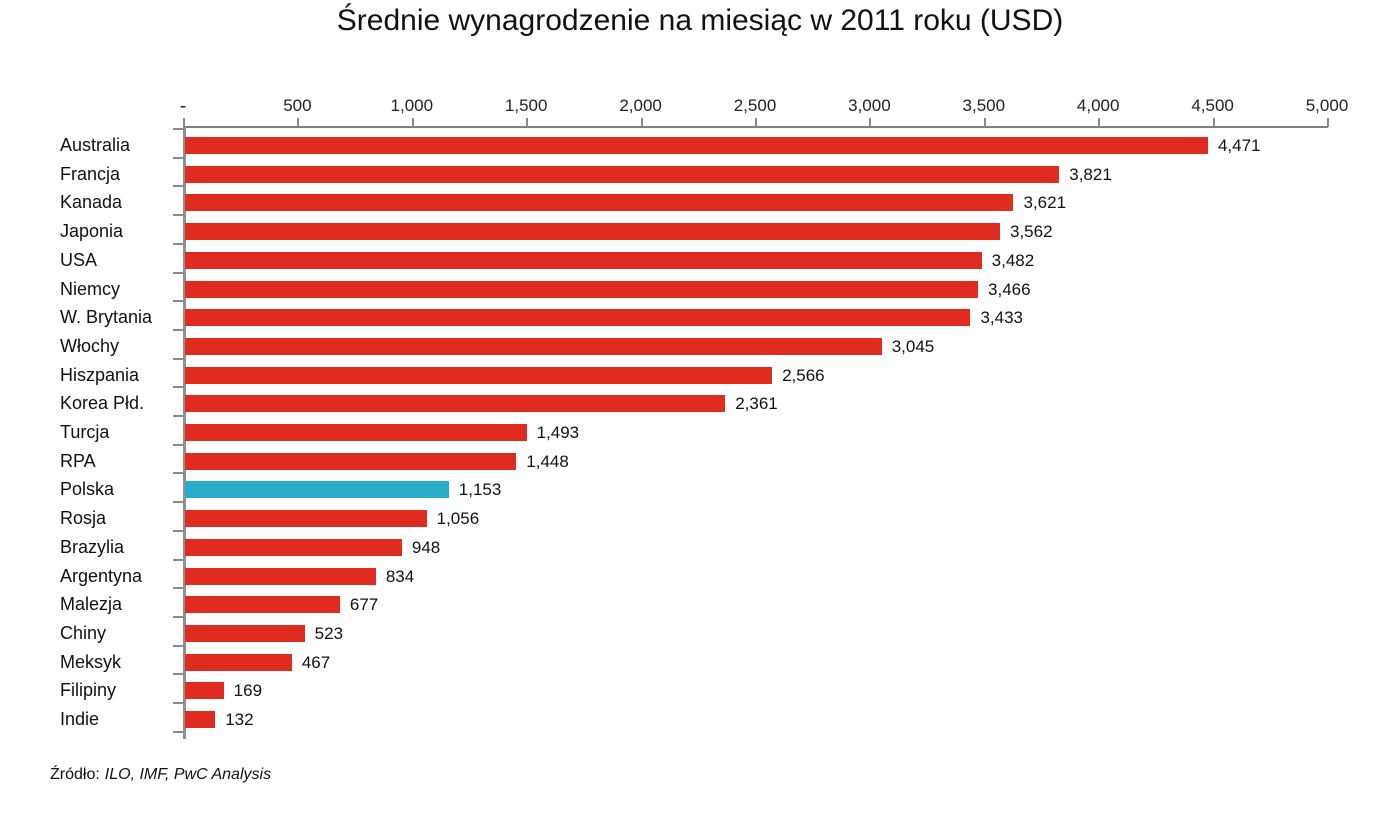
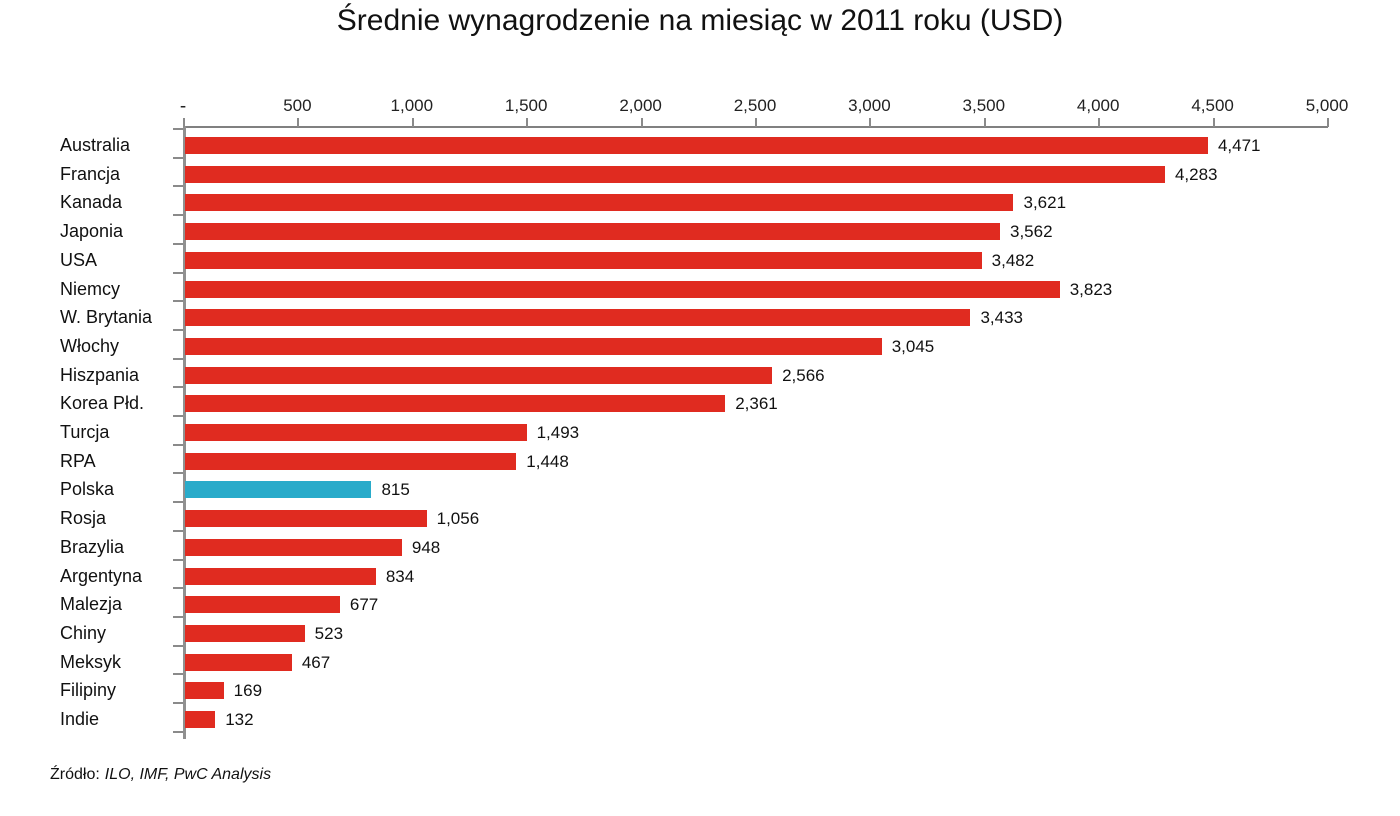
Francja: 3,821 -> 4,283
Niemcy: 3,466 -> 3,823
Polska: 1,153 -> 815
